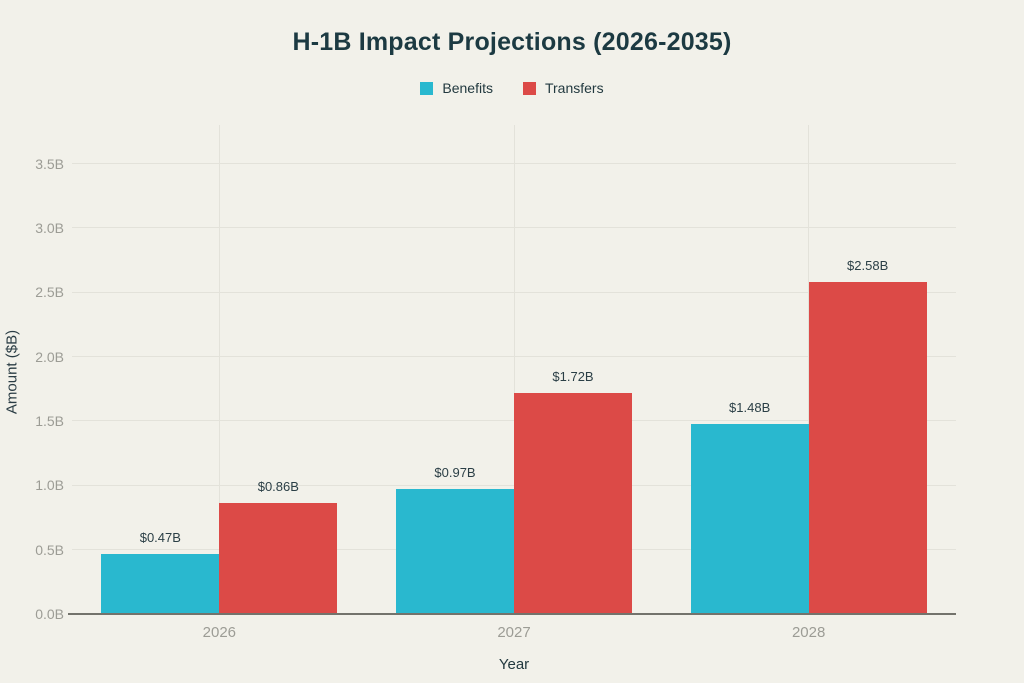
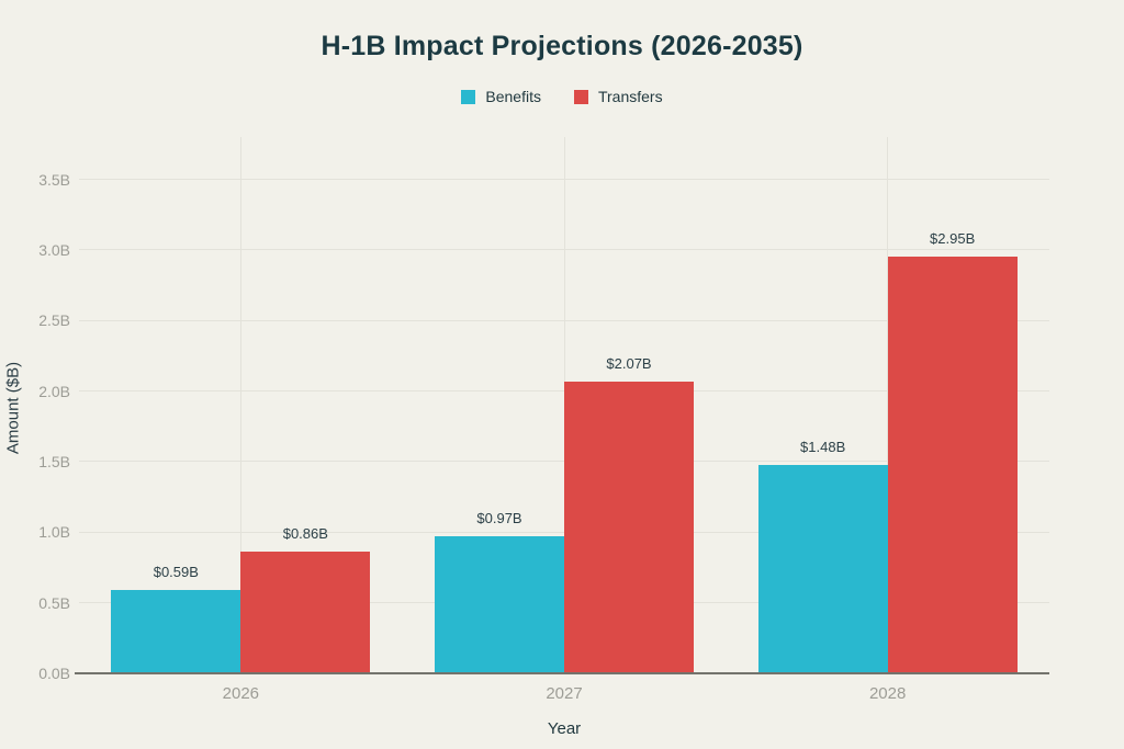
Benefits/2026: $0.47B -> $0.59B
Transfers/2027: $1.72B -> $2.07B
Transfers/2028: $2.58B -> $2.95B
